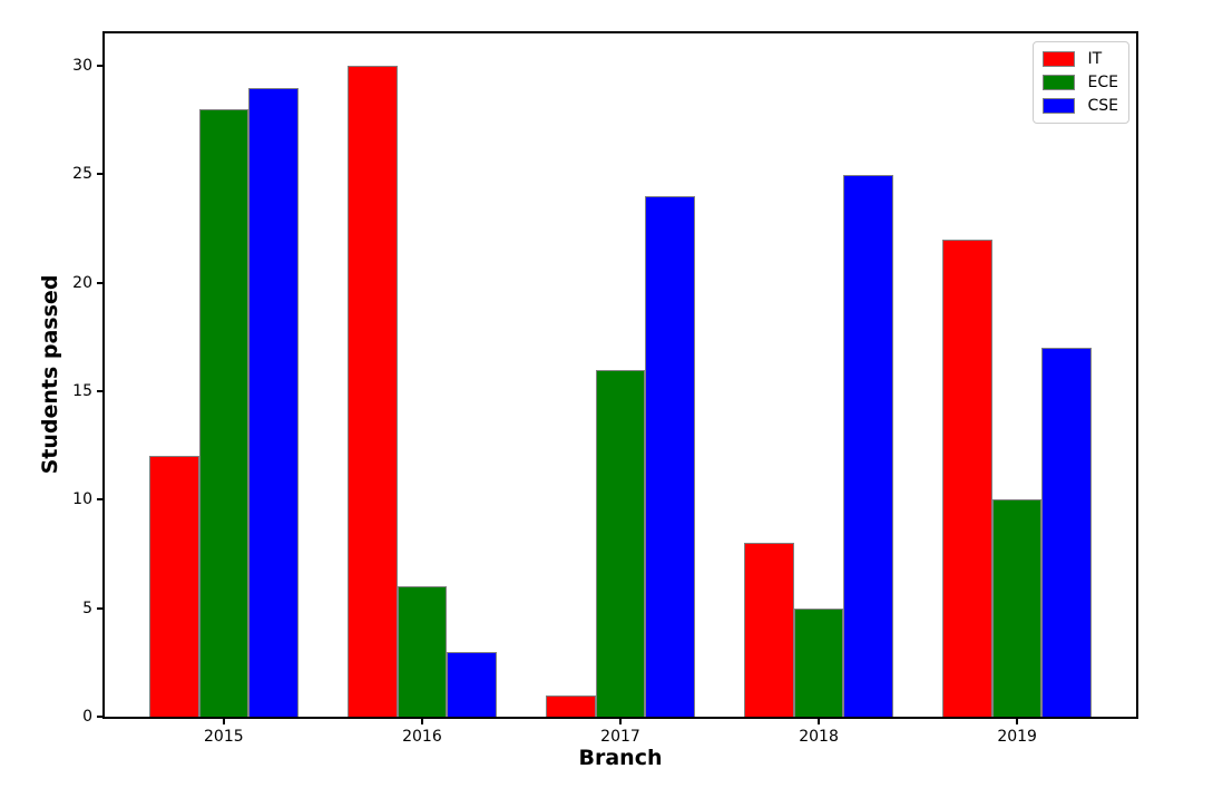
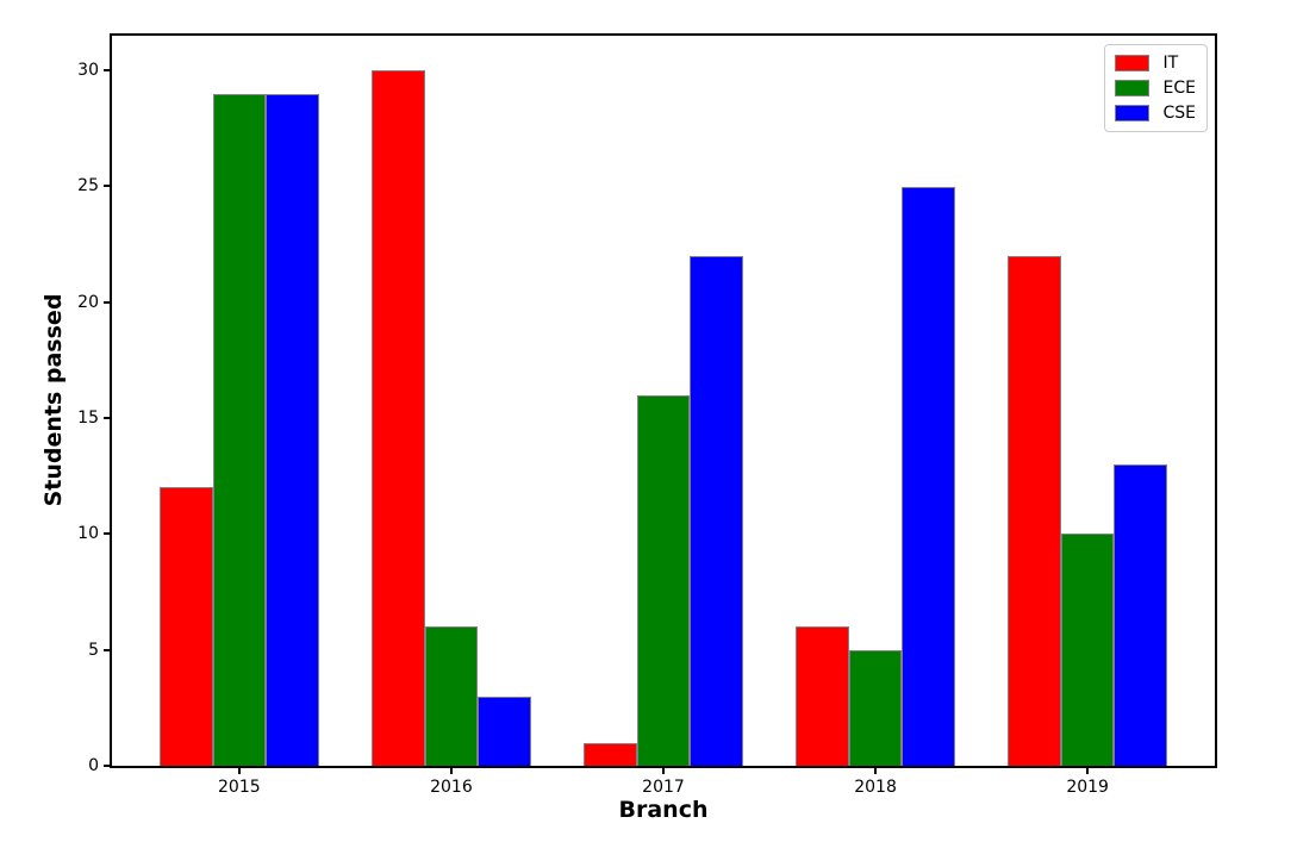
ECE/2015: 28 -> 29
CSE/2017: 24 -> 22
IT/2018: 8 -> 6
CSE/2019: 17 -> 13
